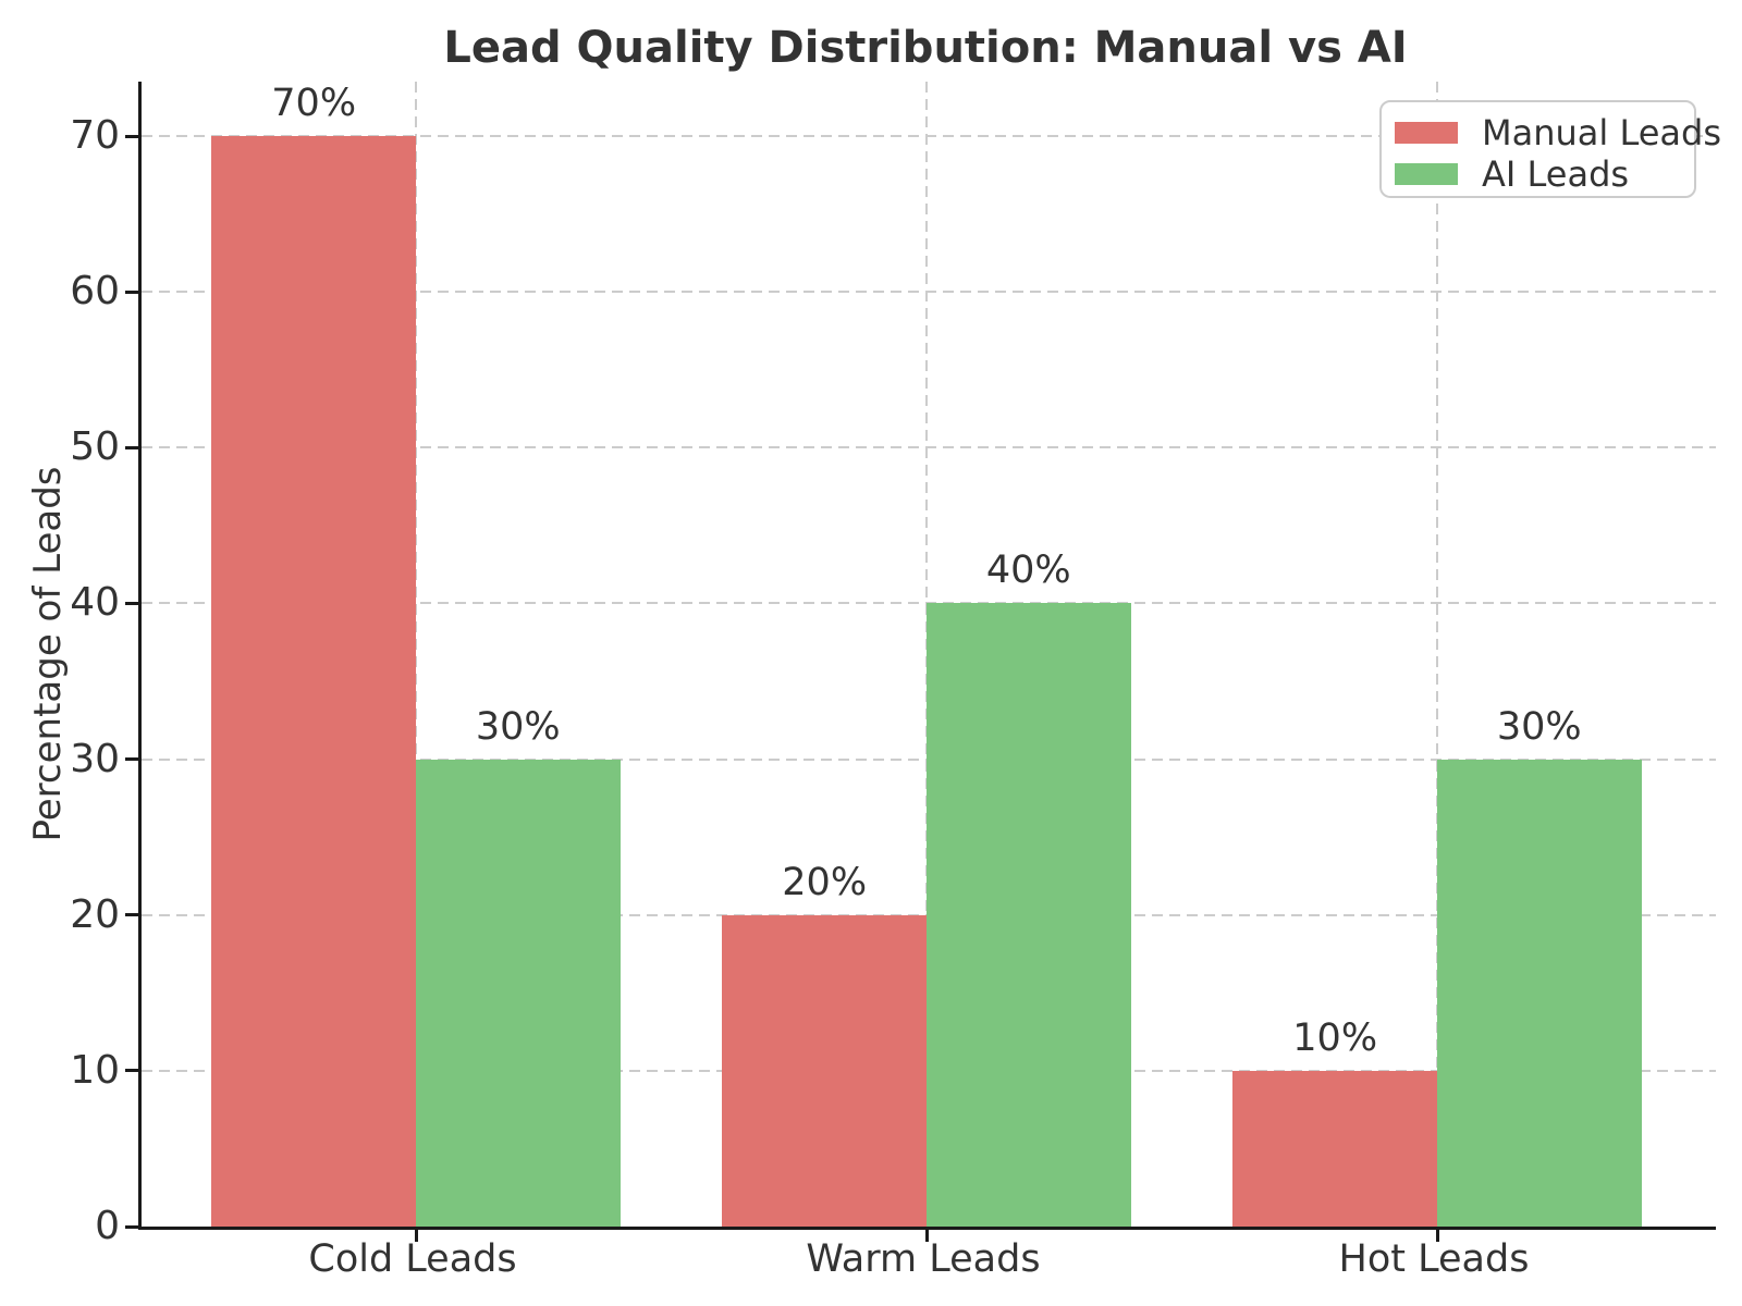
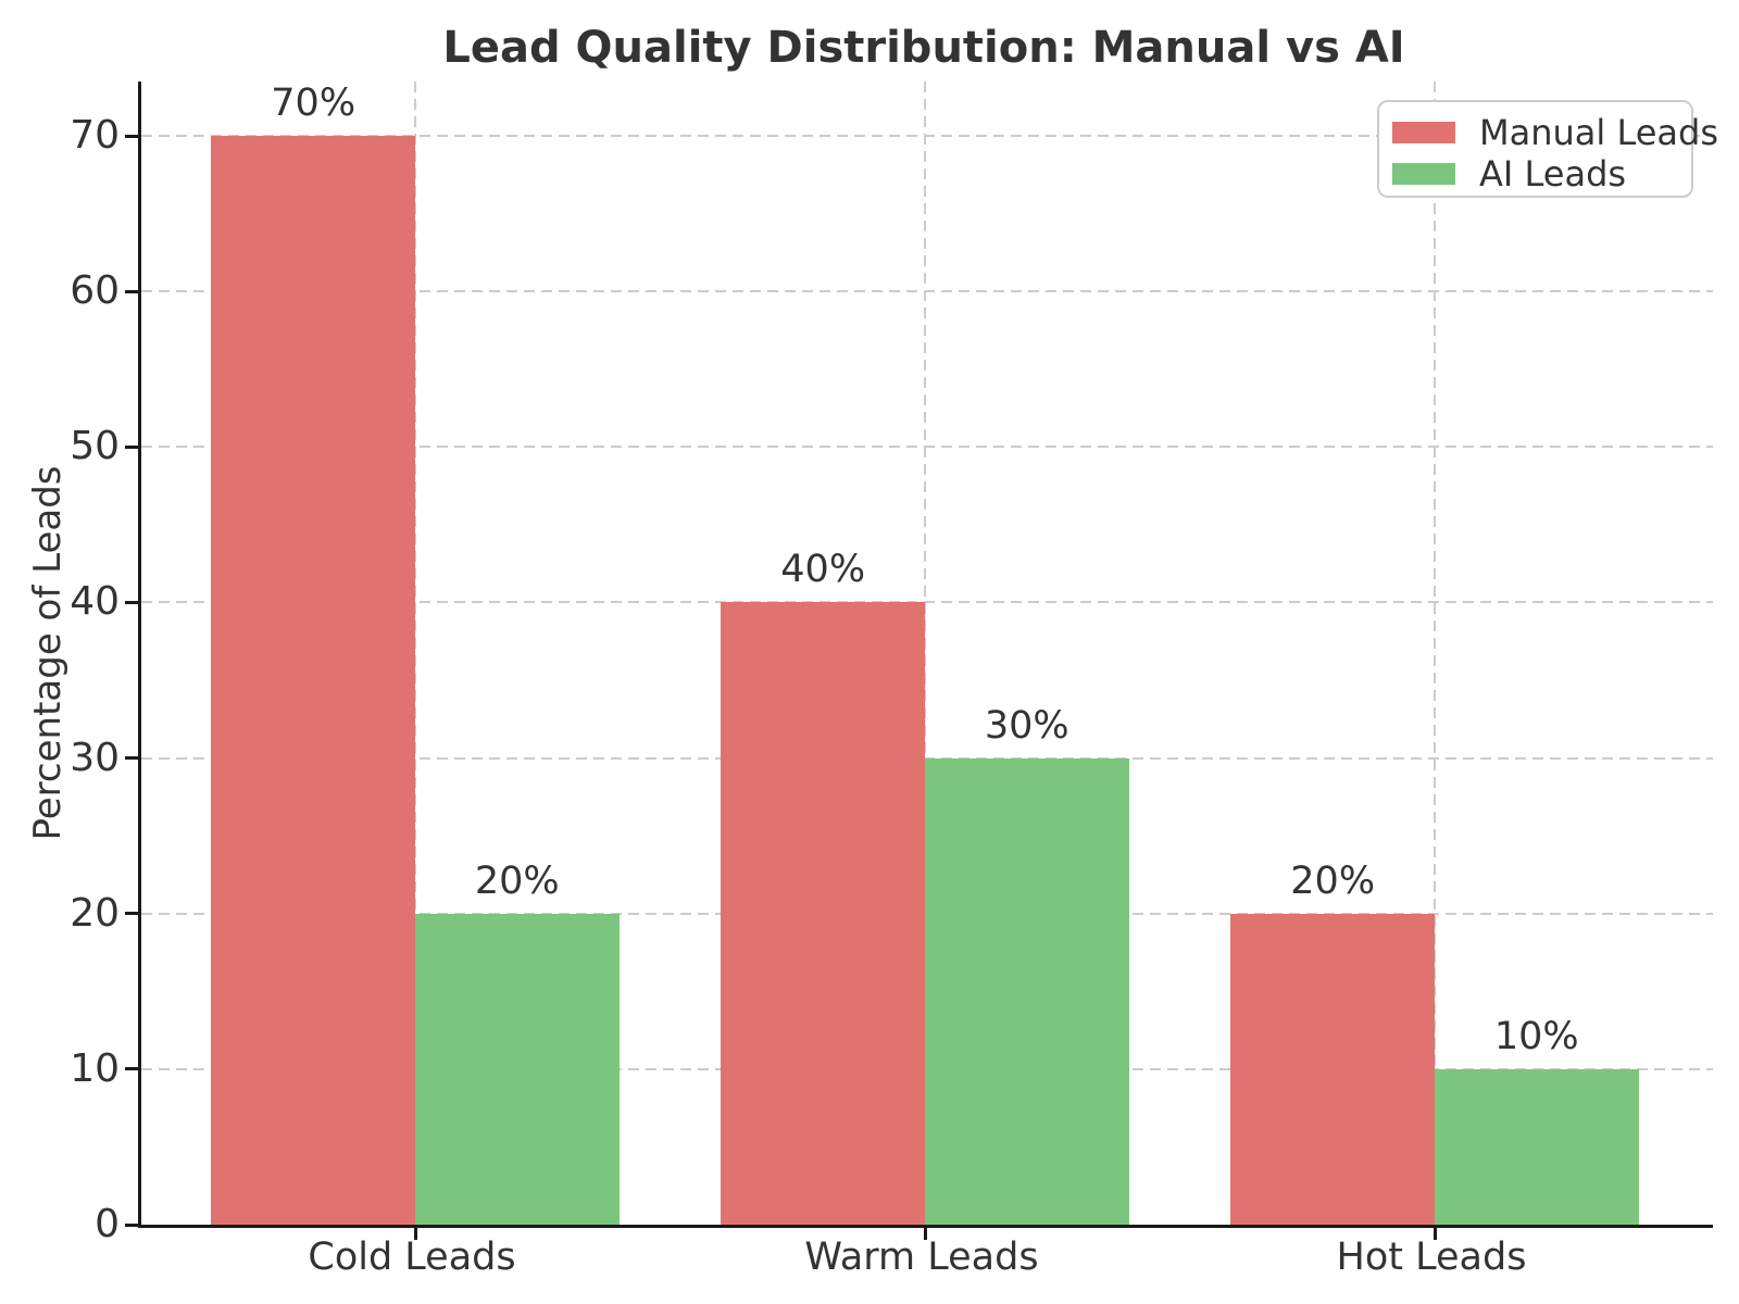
AI Leads/Cold Leads: 30% -> 20%
Manual Leads/Warm Leads: 20% -> 40%
AI Leads/Warm Leads: 40% -> 30%
Manual Leads/Hot Leads: 10% -> 20%
AI Leads/Hot Leads: 30% -> 10%
